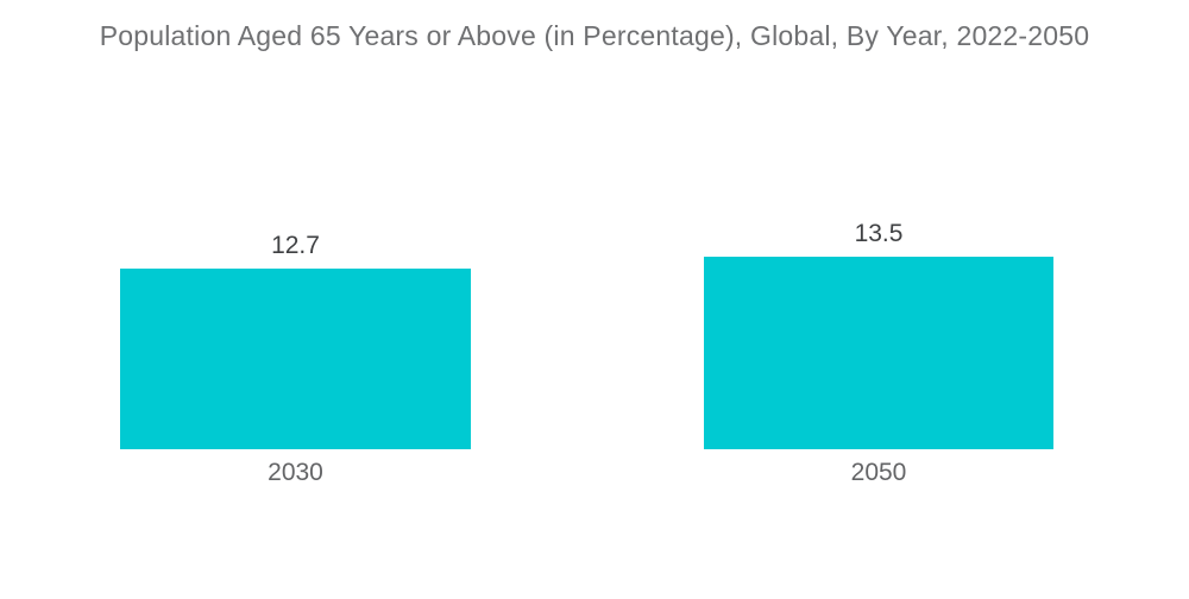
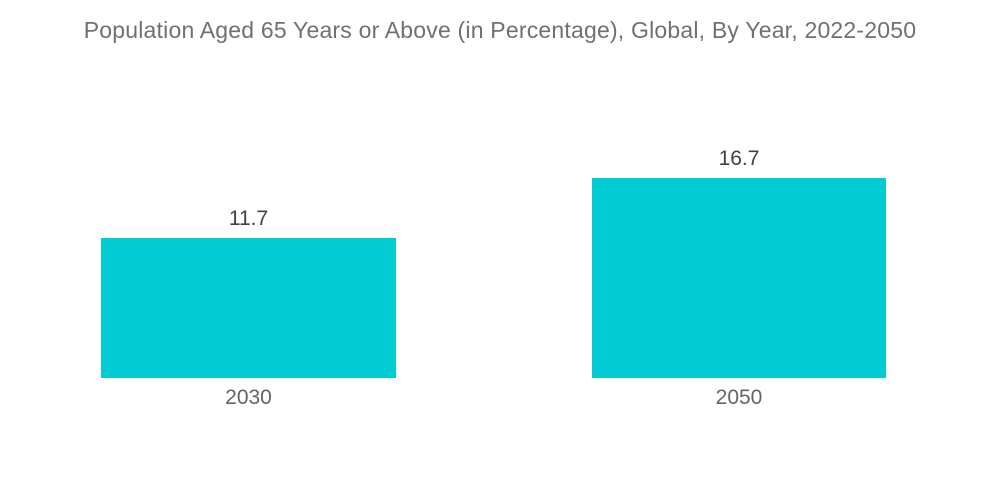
2030: 12.7 -> 11.7
2050: 13.5 -> 16.7
